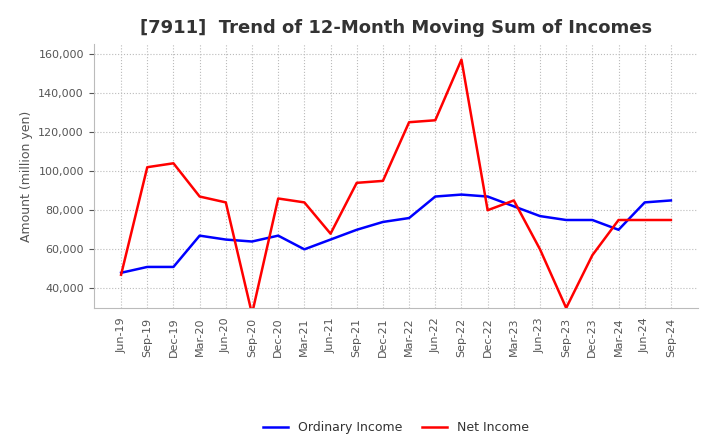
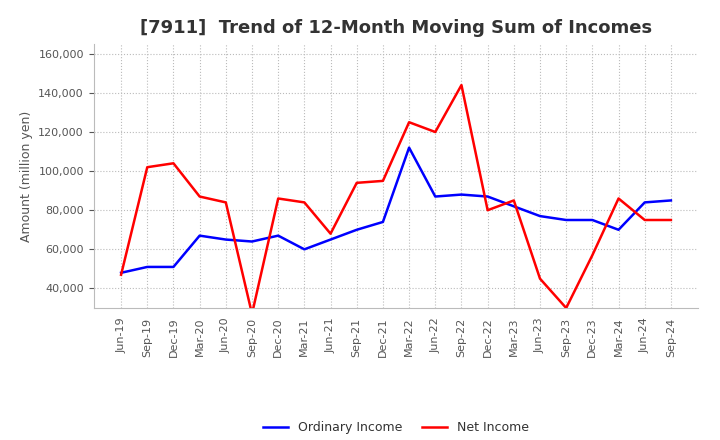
Ordinary Income/Mar-22: 76,000 -> 112,000
Net Income/Jun-22: 126,000 -> 120,000
Net Income/Sep-22: 157,000 -> 144,000
Net Income/Jun-23: 60,000 -> 45,000
Net Income/Mar-24: 75,000 -> 86,000
